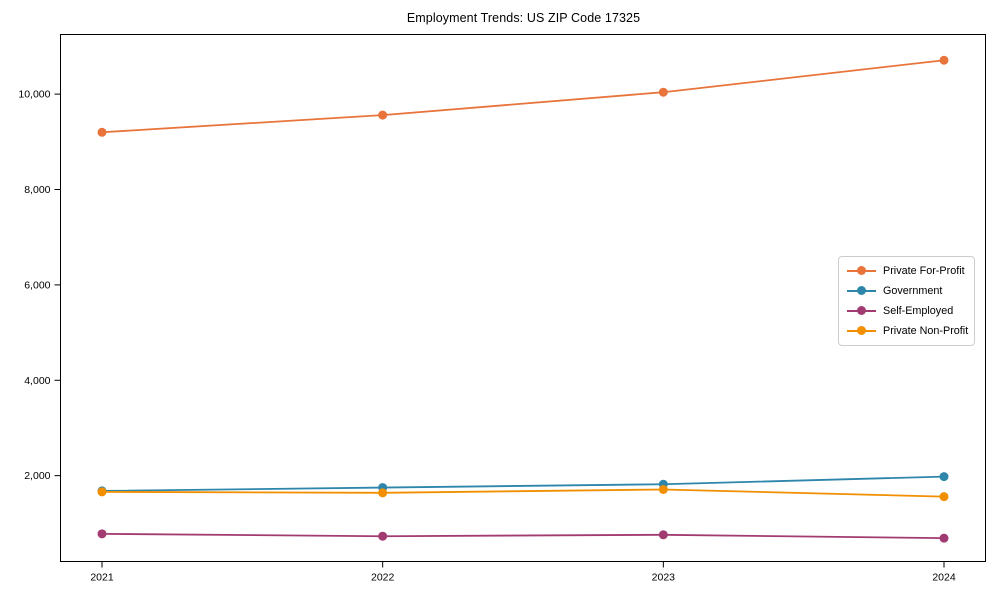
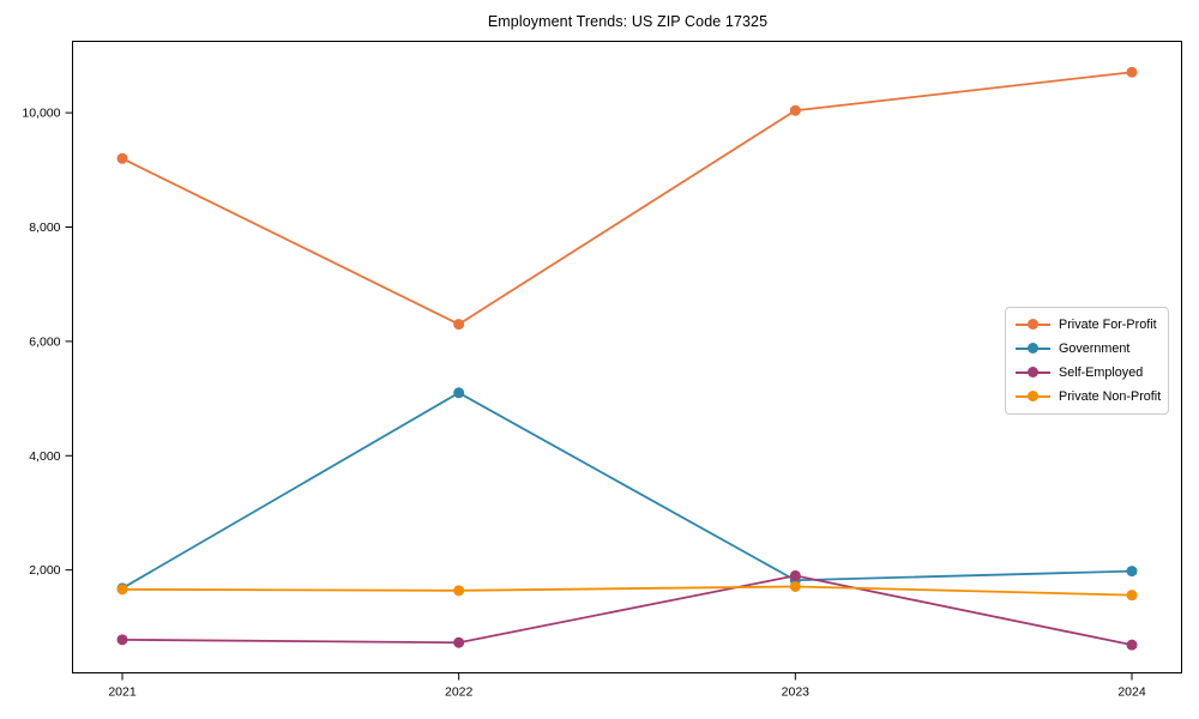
Private For-Profit/2022: 9600 -> 6300
Government/2022: 1800 -> 5100
Self-Employed/2023: 800 -> 1900
